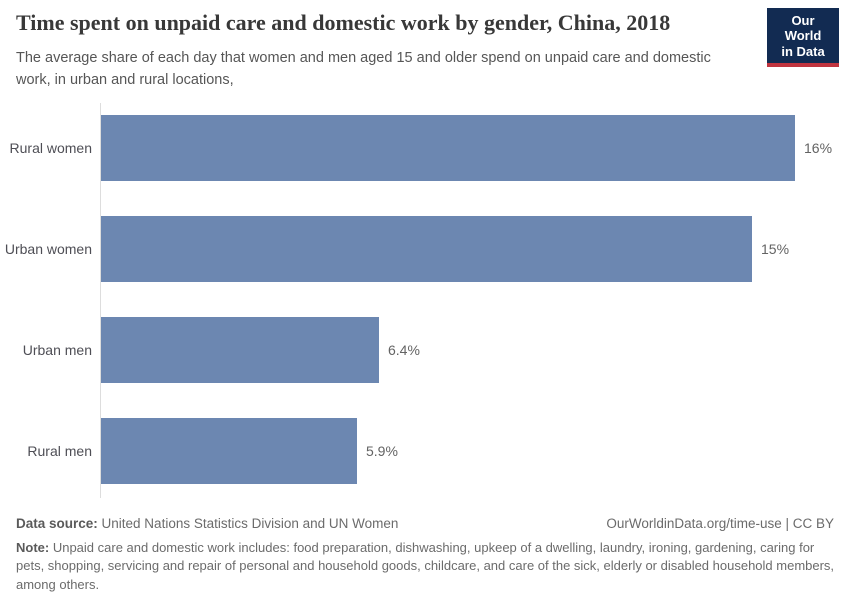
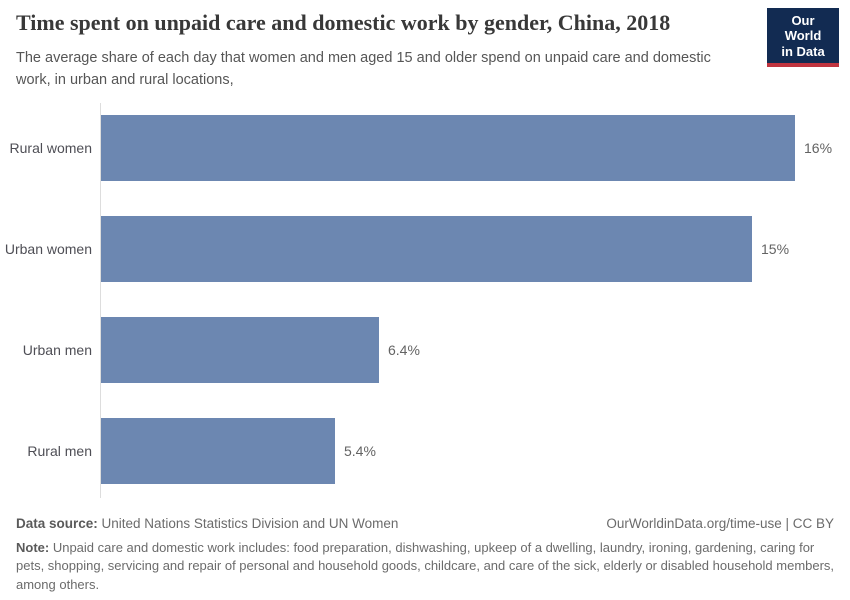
Rural men: 5.9% -> 5.4%
